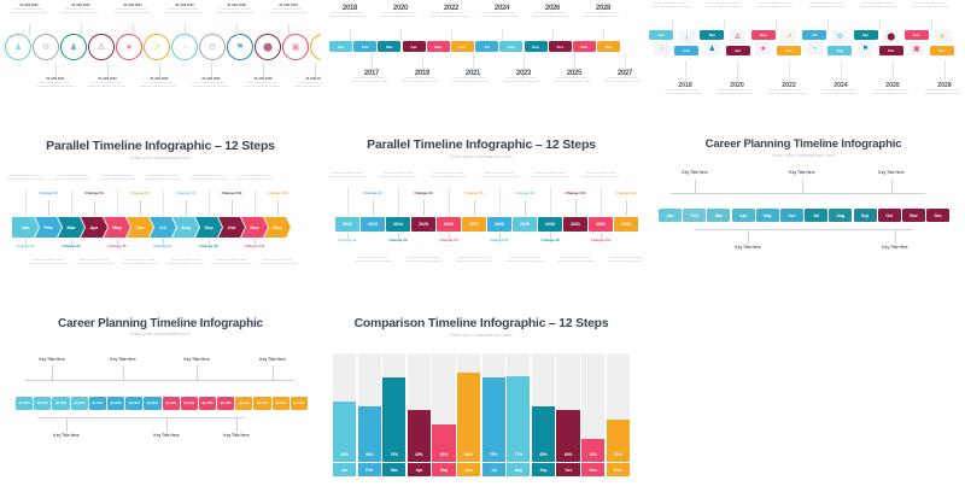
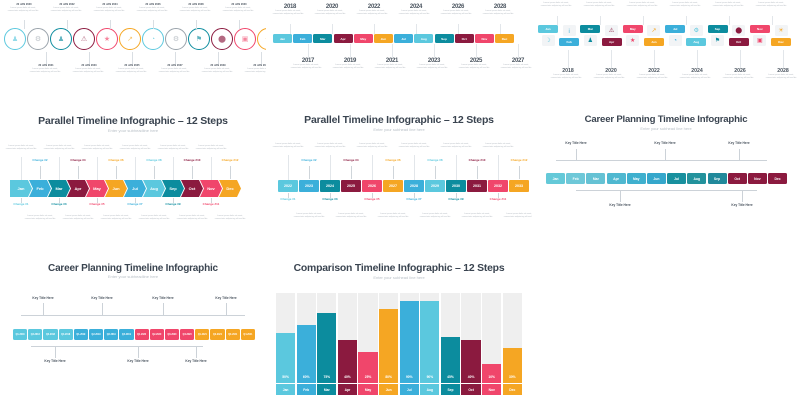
Feb: 44% -> 60%
Jul: 75% -> 90%
Aug: 77% -> 90%
